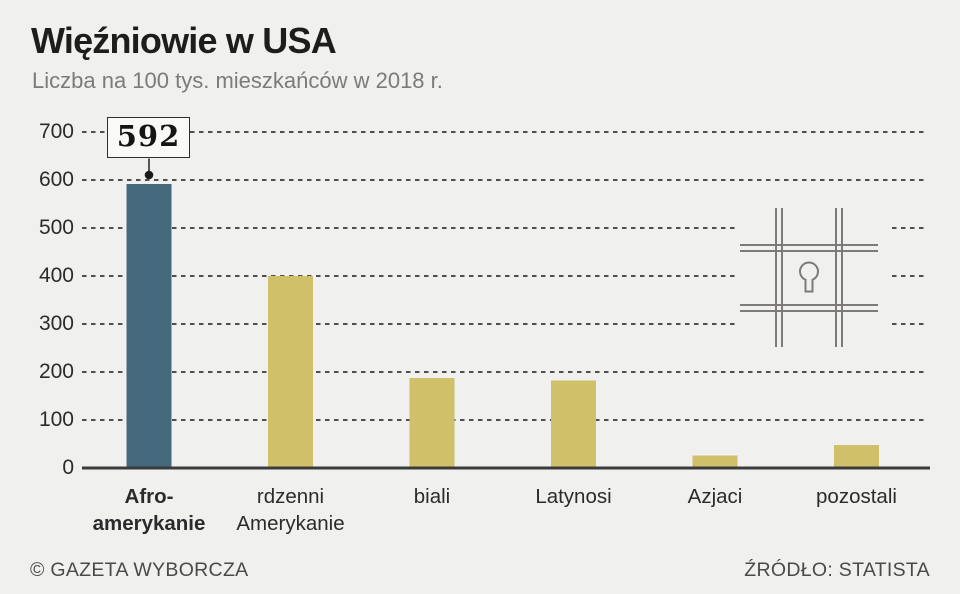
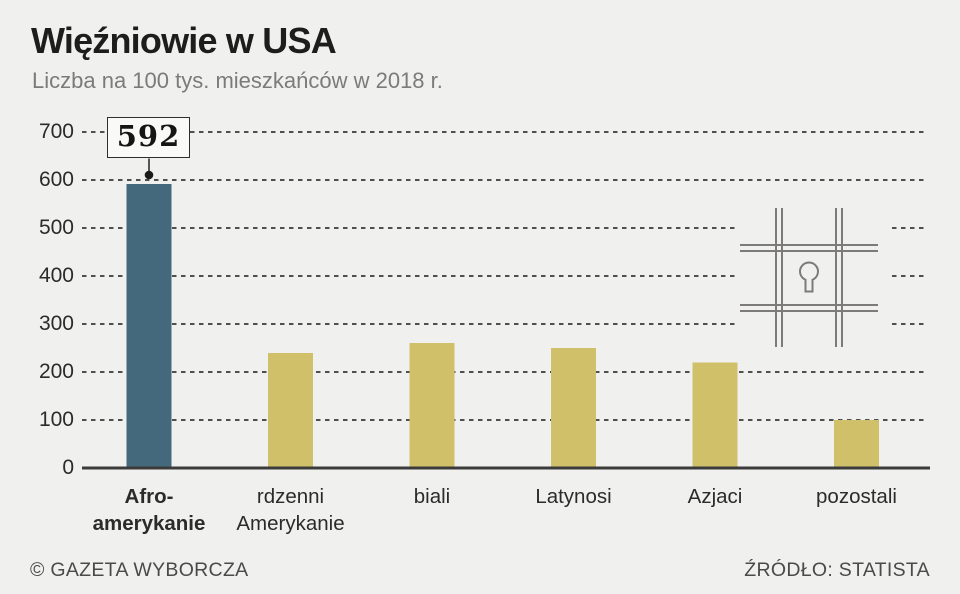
rdzenni Amerykanie: 400 -> 240
biali: 190 -> 260
Latynosi: 180 -> 250
Azjaci: 30 -> 220
pozostali: 50 -> 100
